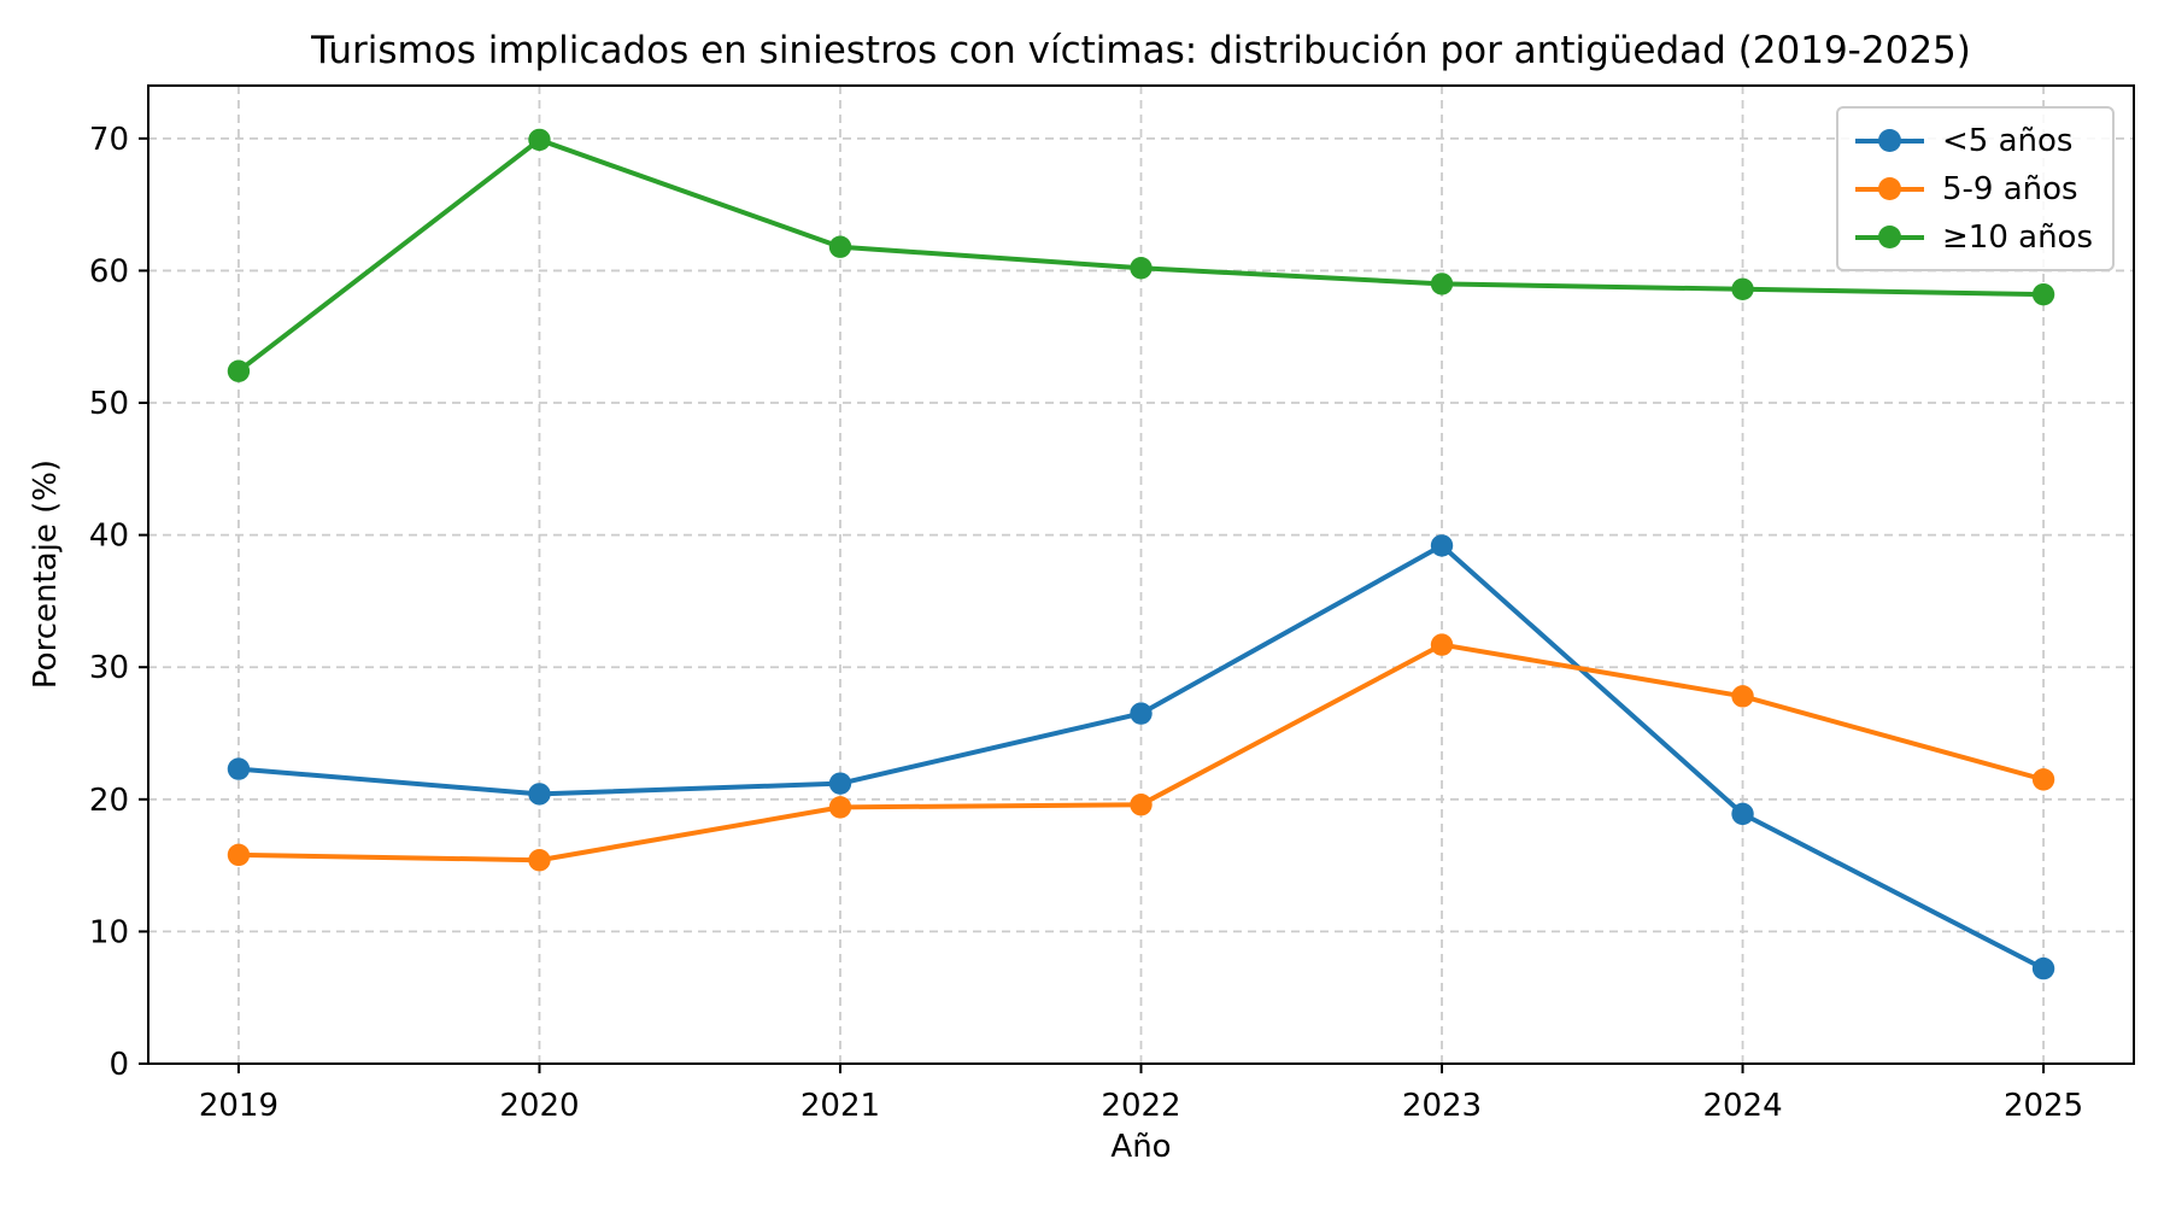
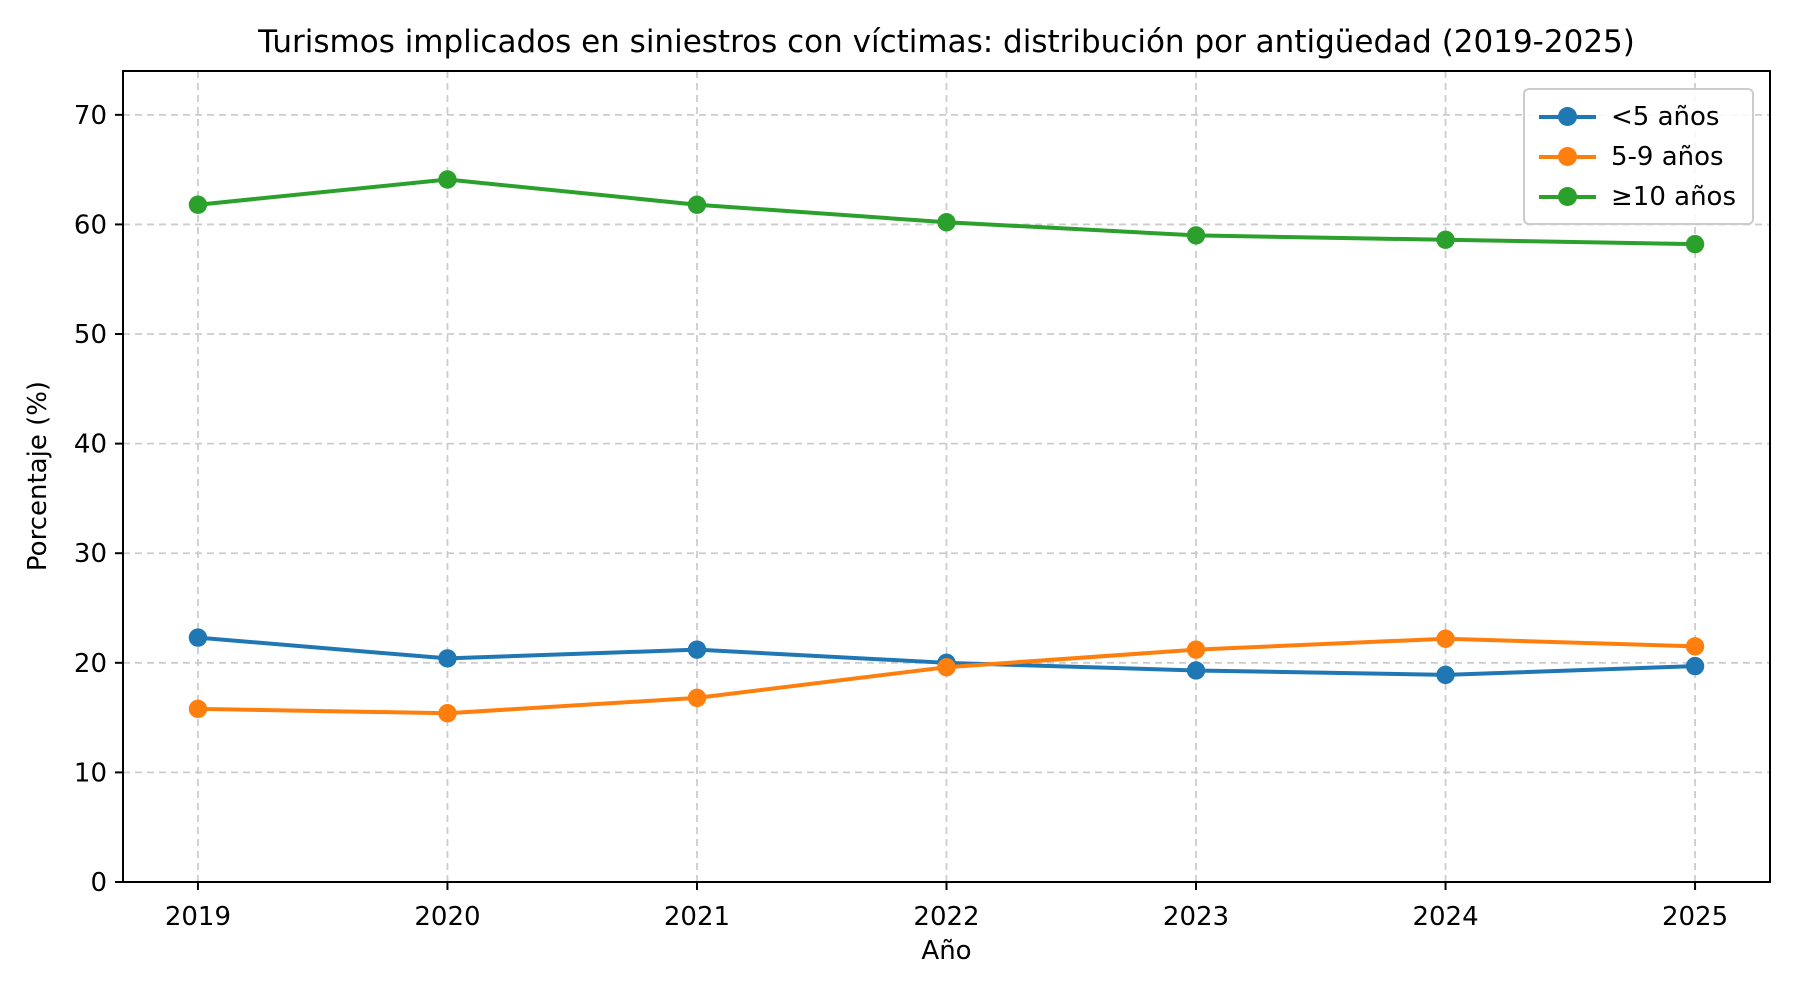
≥10 años/2019: 52.4 -> 61.8
≥10 años/2020: 69.9 -> 64.1
5-9 años/2021: 19.4 -> 16.8
<5 años/2022: 26.5 -> 20.0
<5 años/2023: 39.2 -> 19.3
5-9 años/2023: 31.7 -> 21.2
5-9 años/2024: 27.8 -> 22.2
<5 años/2025: 7.2 -> 19.7
